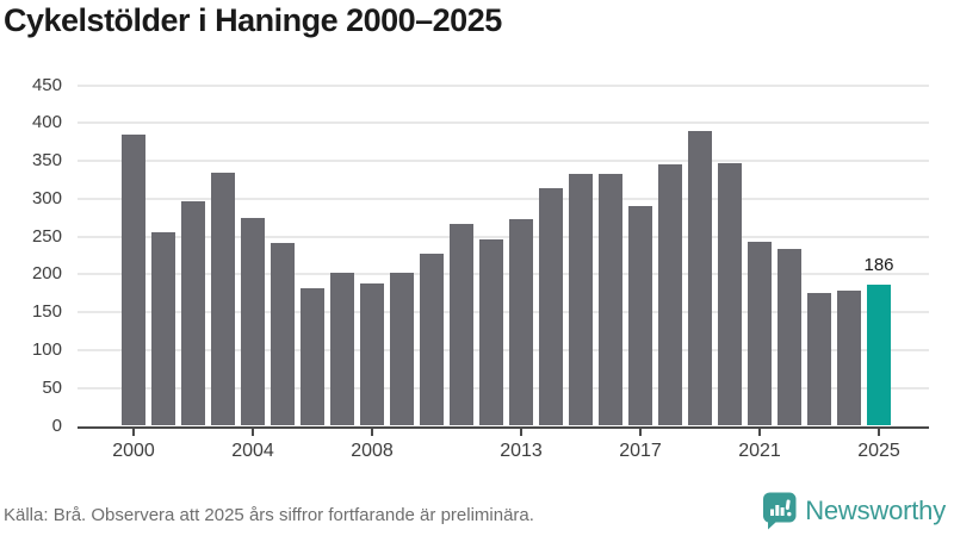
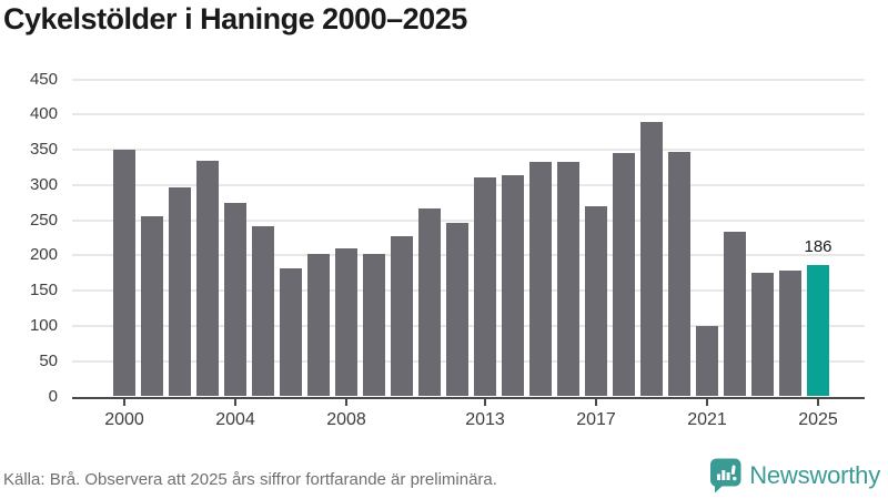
2000: 380 -> 350
2008: 190 -> 210
2013: 270 -> 310
2017: 290 -> 270
2021: 240 -> 100
